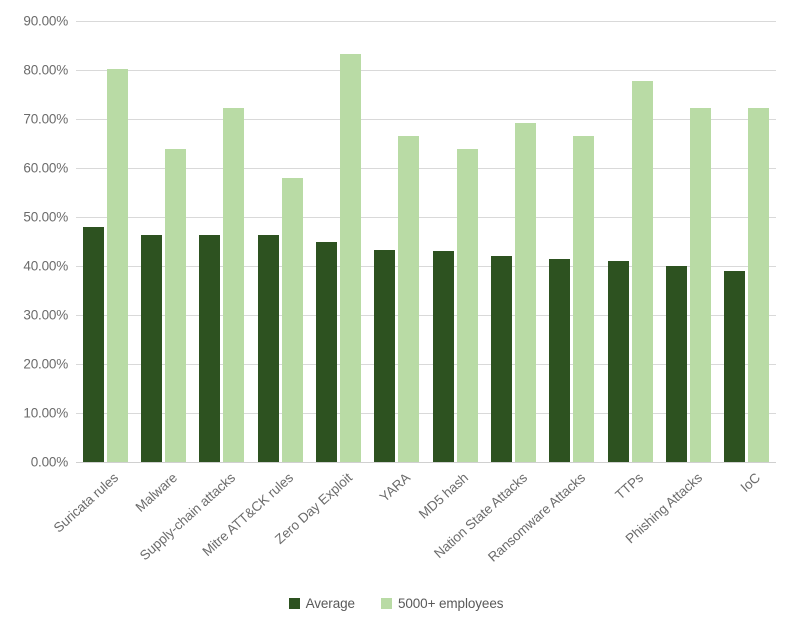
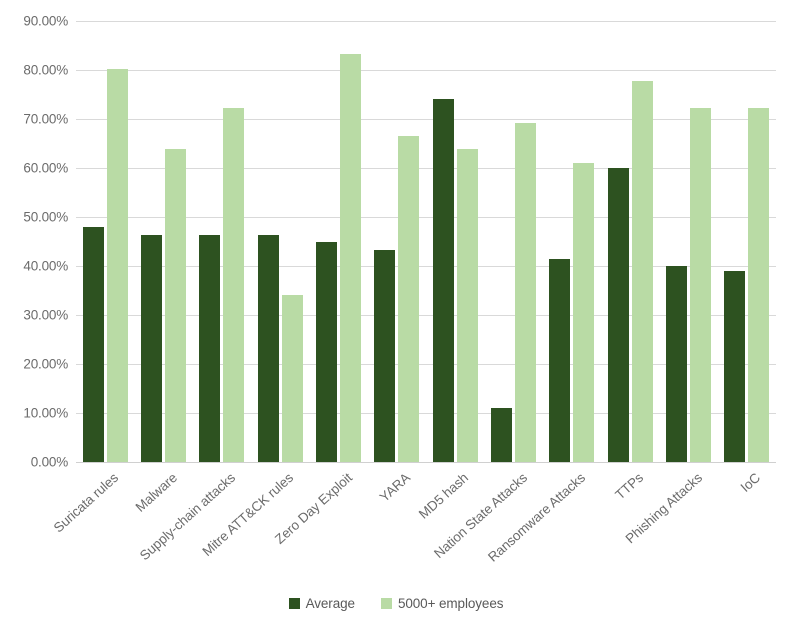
5000+ employees/Mitre ATT&CK rules: 58% -> 34%
Average/MD5 hash: 43% -> 74%
Average/Nation State Attacks: 42% -> 11%
5000+ employees/Ransomware Attacks: 66% -> 61%
Average/TTPs: 41% -> 60%
